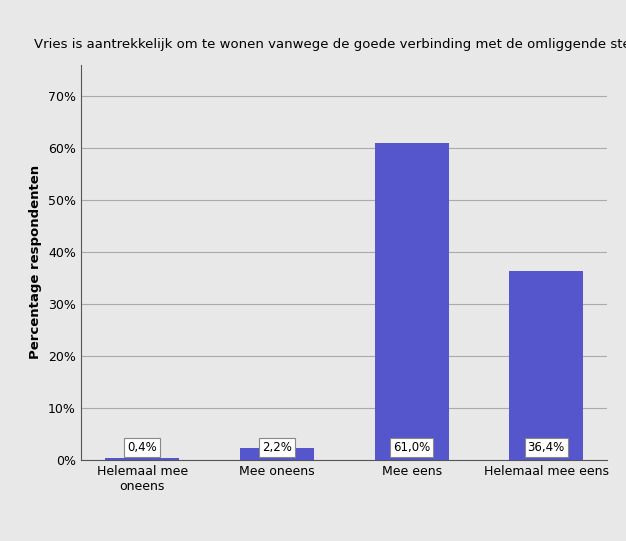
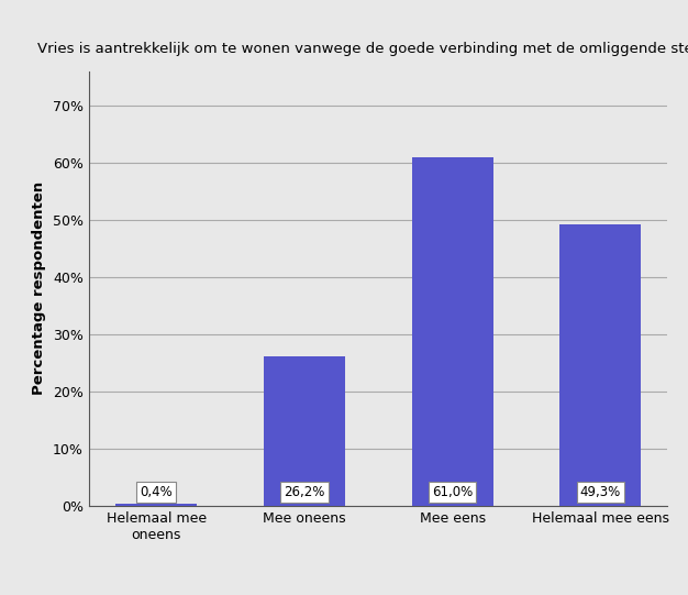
Mee oneens: 2,2% -> 26,2%
Helemaal mee eens: 36,4% -> 49,3%
